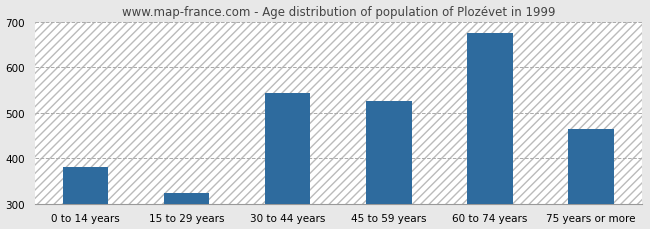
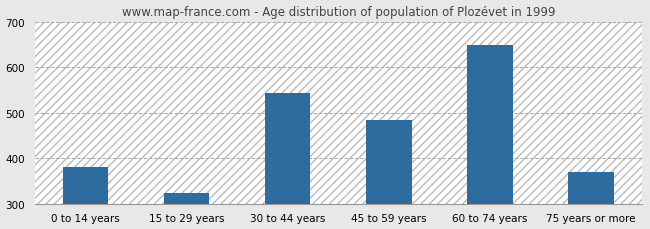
45 to 59 years: 525 -> 484
60 to 74 years: 675 -> 648
75 years or more: 465 -> 370
